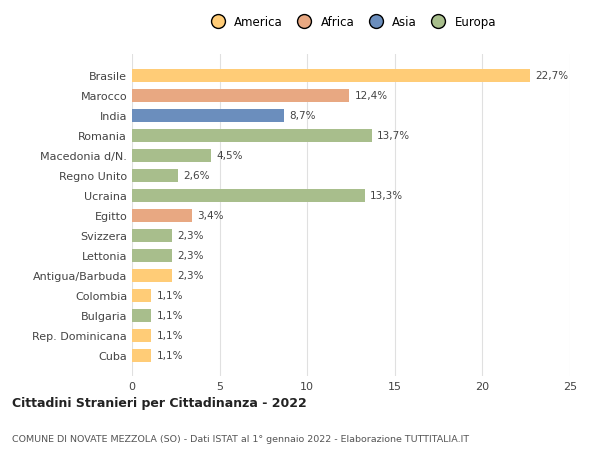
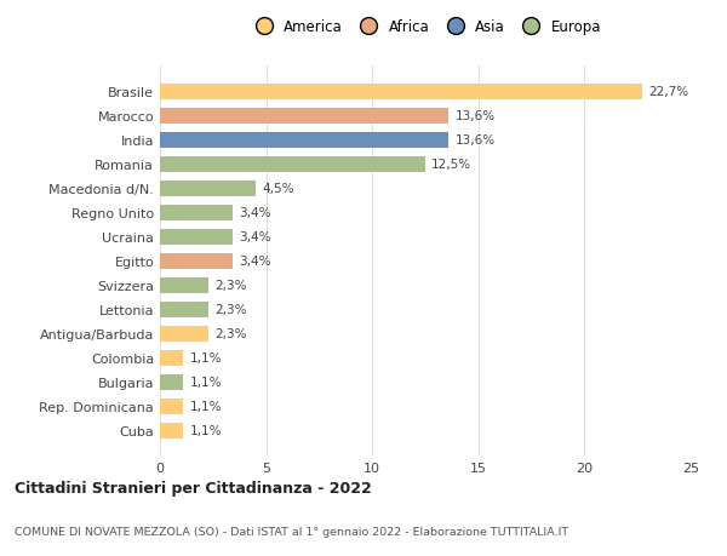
Marocco: 12,4% -> 13,6%
India: 8,7% -> 13,6%
Romania: 13,7% -> 12,5%
Regno Unito: 2,6% -> 3,4%
Ucraina: 13,3% -> 3,4%
